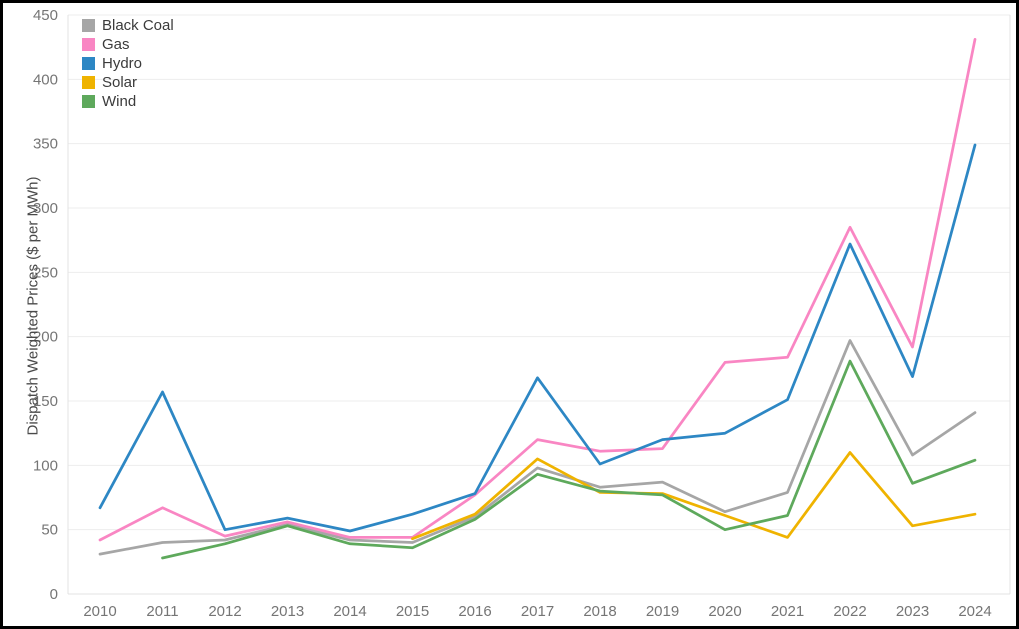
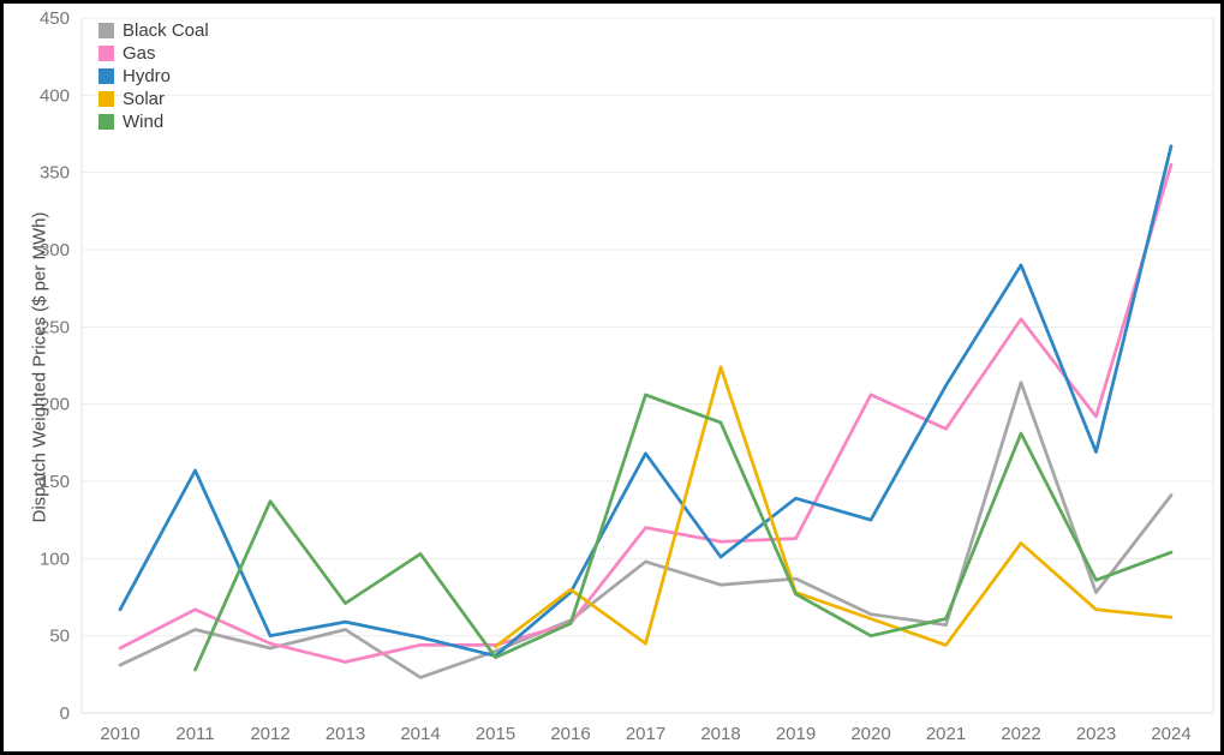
Black Coal/2011: 40 -> 54
Wind/2012: 39 -> 137
Gas/2013: 56 -> 33
Wind/2013: 53 -> 71
Black Coal/2014: 42 -> 23
Wind/2014: 39 -> 103
Hydro/2015: 62 -> 37
Gas/2016: 77 -> 58
Solar/2016: 62 -> 80
Solar/2017: 105 -> 45
Wind/2017: 93 -> 206
Solar/2018: 79 -> 224
Wind/2018: 80 -> 188
Hydro/2019: 120 -> 139
Gas/2020: 180 -> 206
Black Coal/2021: 79 -> 57
Hydro/2021: 151 -> 212
Black Coal/2022: 197 -> 214
Gas/2022: 285 -> 255
Hydro/2022: 272 -> 290
Black Coal/2023: 108 -> 78
Solar/2023: 53 -> 67
Gas/2024: 431 -> 355
Hydro/2024: 349 -> 367
